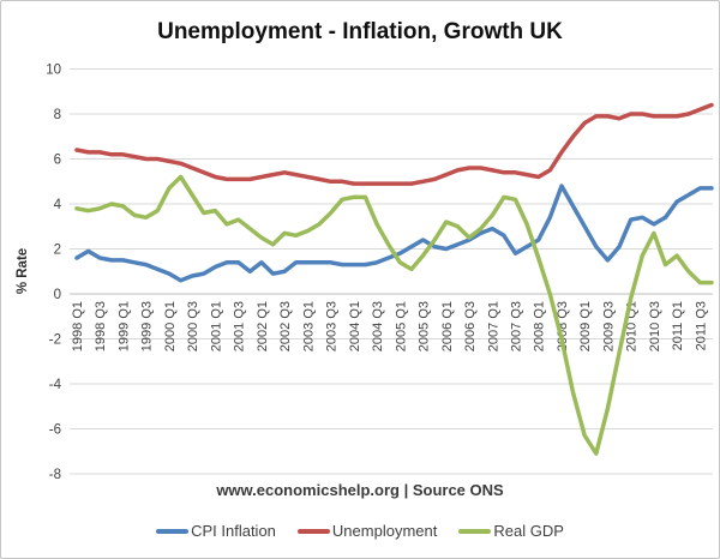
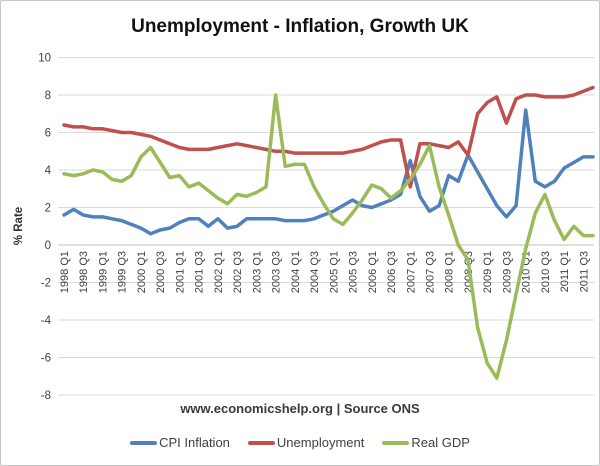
Real GDP/2003 Q3: 3.6 -> 8.0
CPI Inflation/2007 Q1: 2.9 -> 4.5
Unemployment/2007 Q1: 5.5 -> 3.1
Real GDP/2007 Q3: 4.2 -> 5.3
CPI Inflation/2008 Q1: 2.4 -> 3.7
Unemployment/2008 Q3: 6.3 -> 4.8
Real GDP/2008 Q3: -2.0 -> -0.8
Unemployment/2009 Q3: 7.9 -> 6.5
CPI Inflation/2010 Q1: 3.3 -> 7.2
Real GDP/2011 Q1: 1.7 -> 0.3
